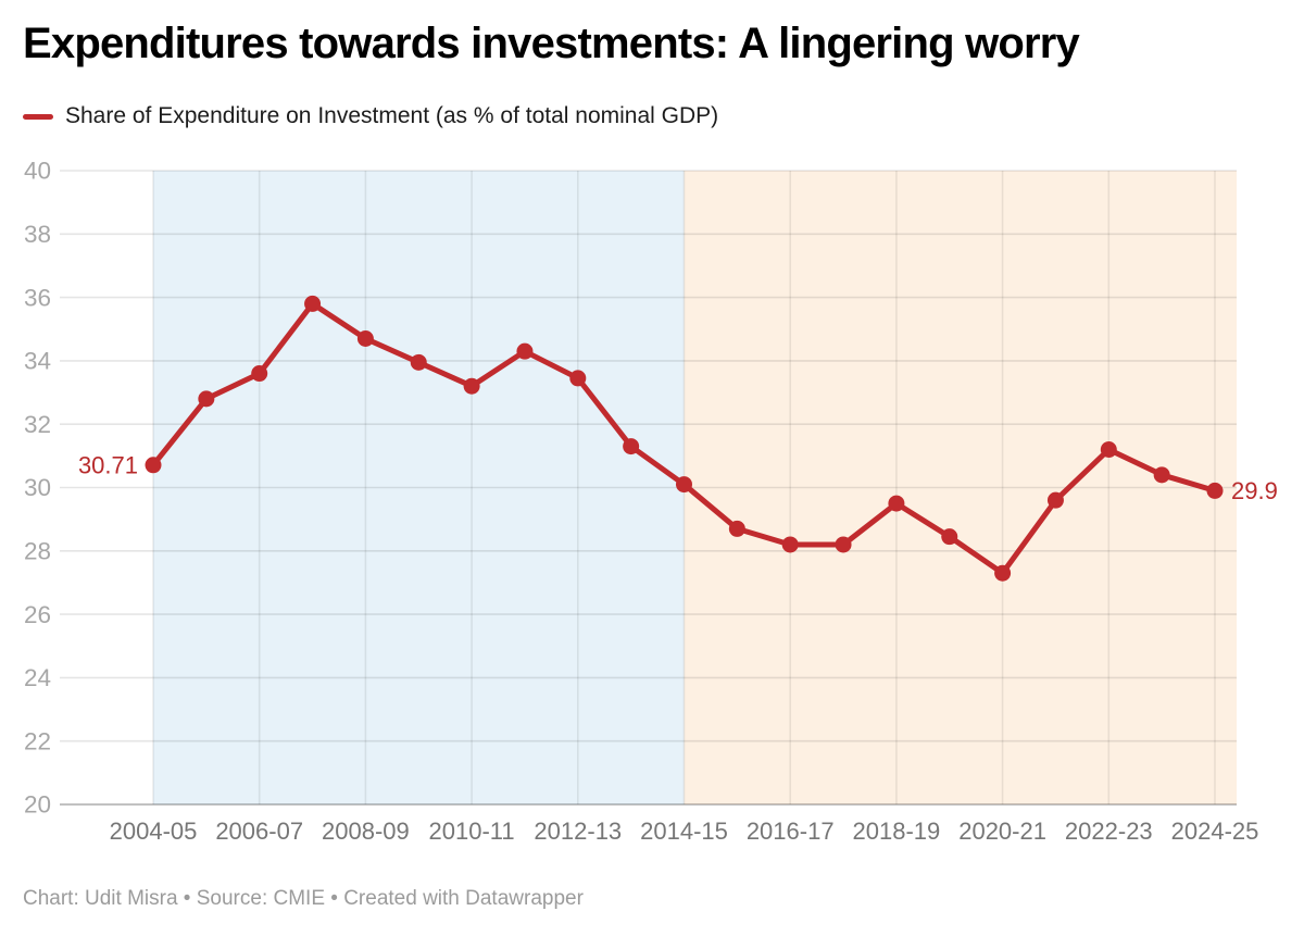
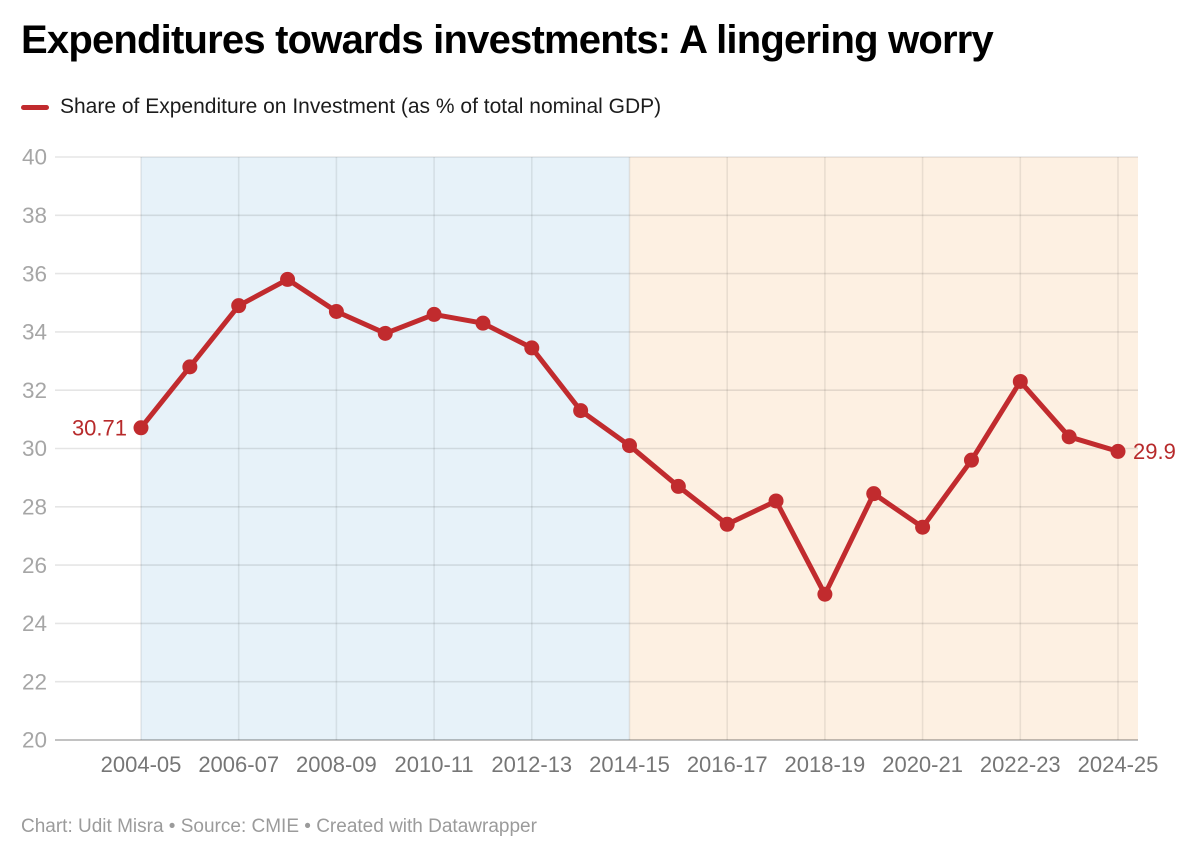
2006-07: 33.6 -> 34.9
2010-11: 33.2 -> 34.6
2016-17: 28.2 -> 27.4
2018-19: 29.5 -> 25.0
2022-23: 31.2 -> 32.3
